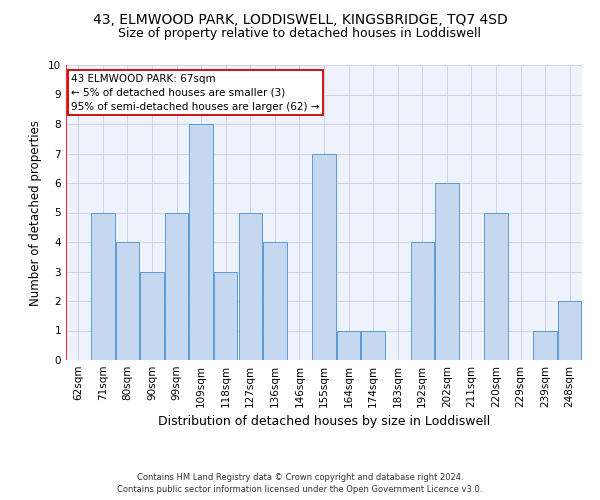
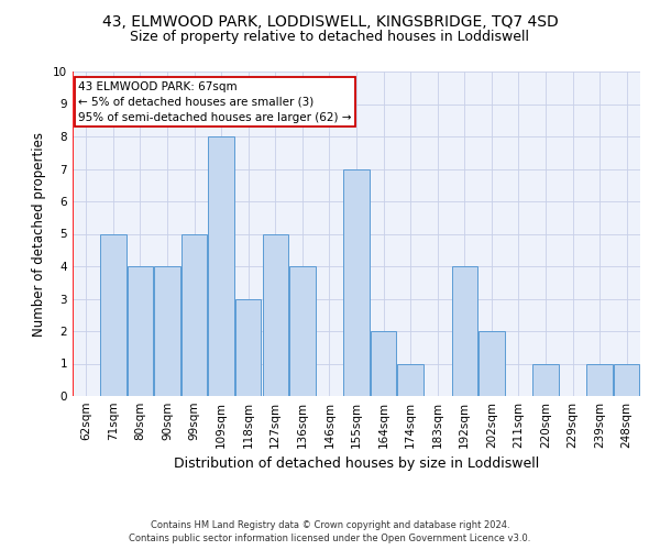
90sqm: 3 -> 4
164sqm: 1 -> 2
202sqm: 6 -> 2
220sqm: 5 -> 1
248sqm: 2 -> 1
